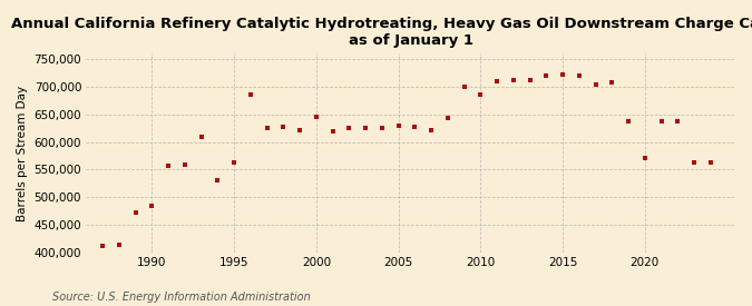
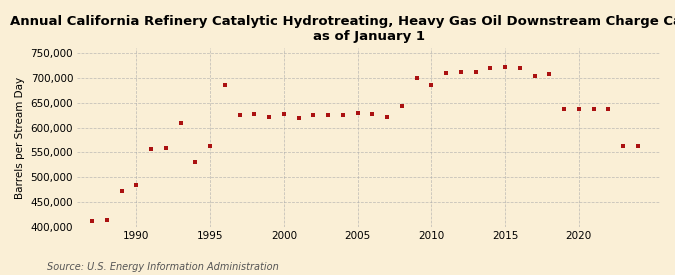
2000: 645,000 -> 628,000
2020: 570,000 -> 637,000
